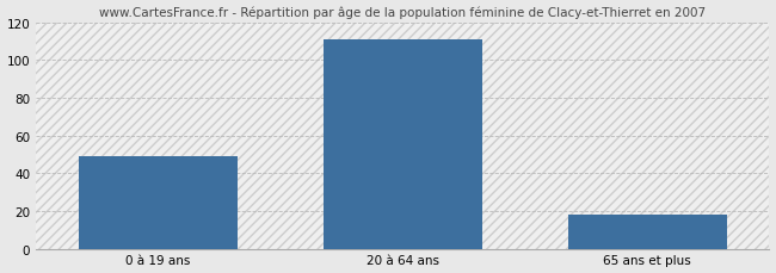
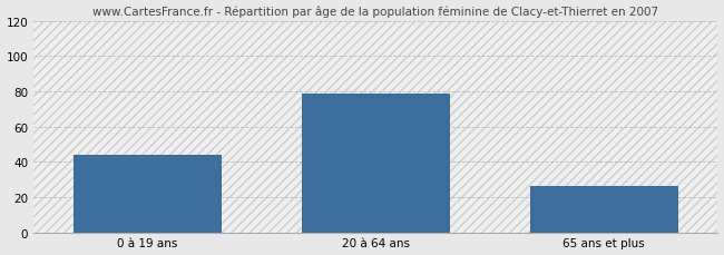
0 à 19 ans: 49 -> 44
20 à 64 ans: 111 -> 79
65 ans et plus: 18 -> 26
